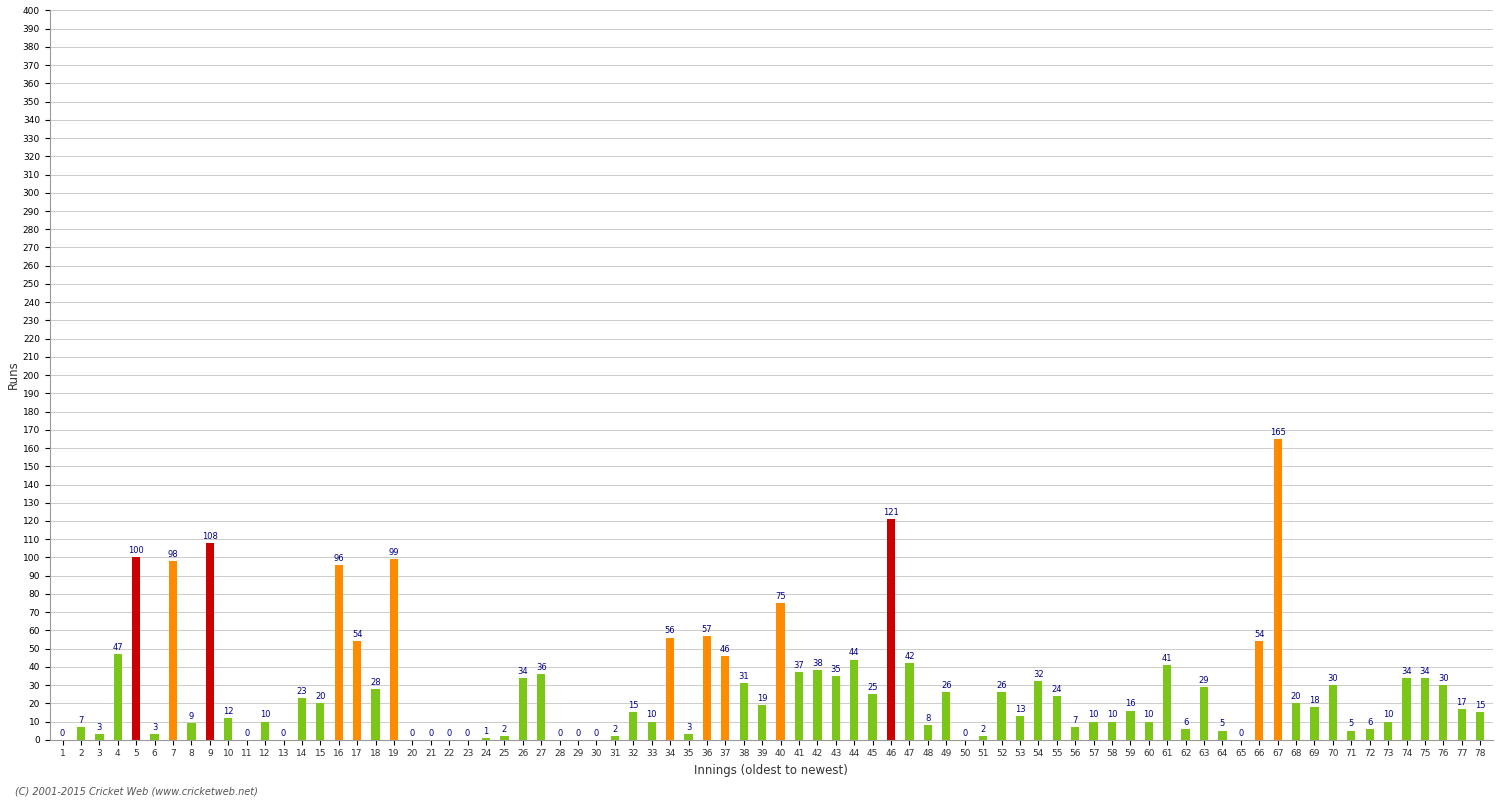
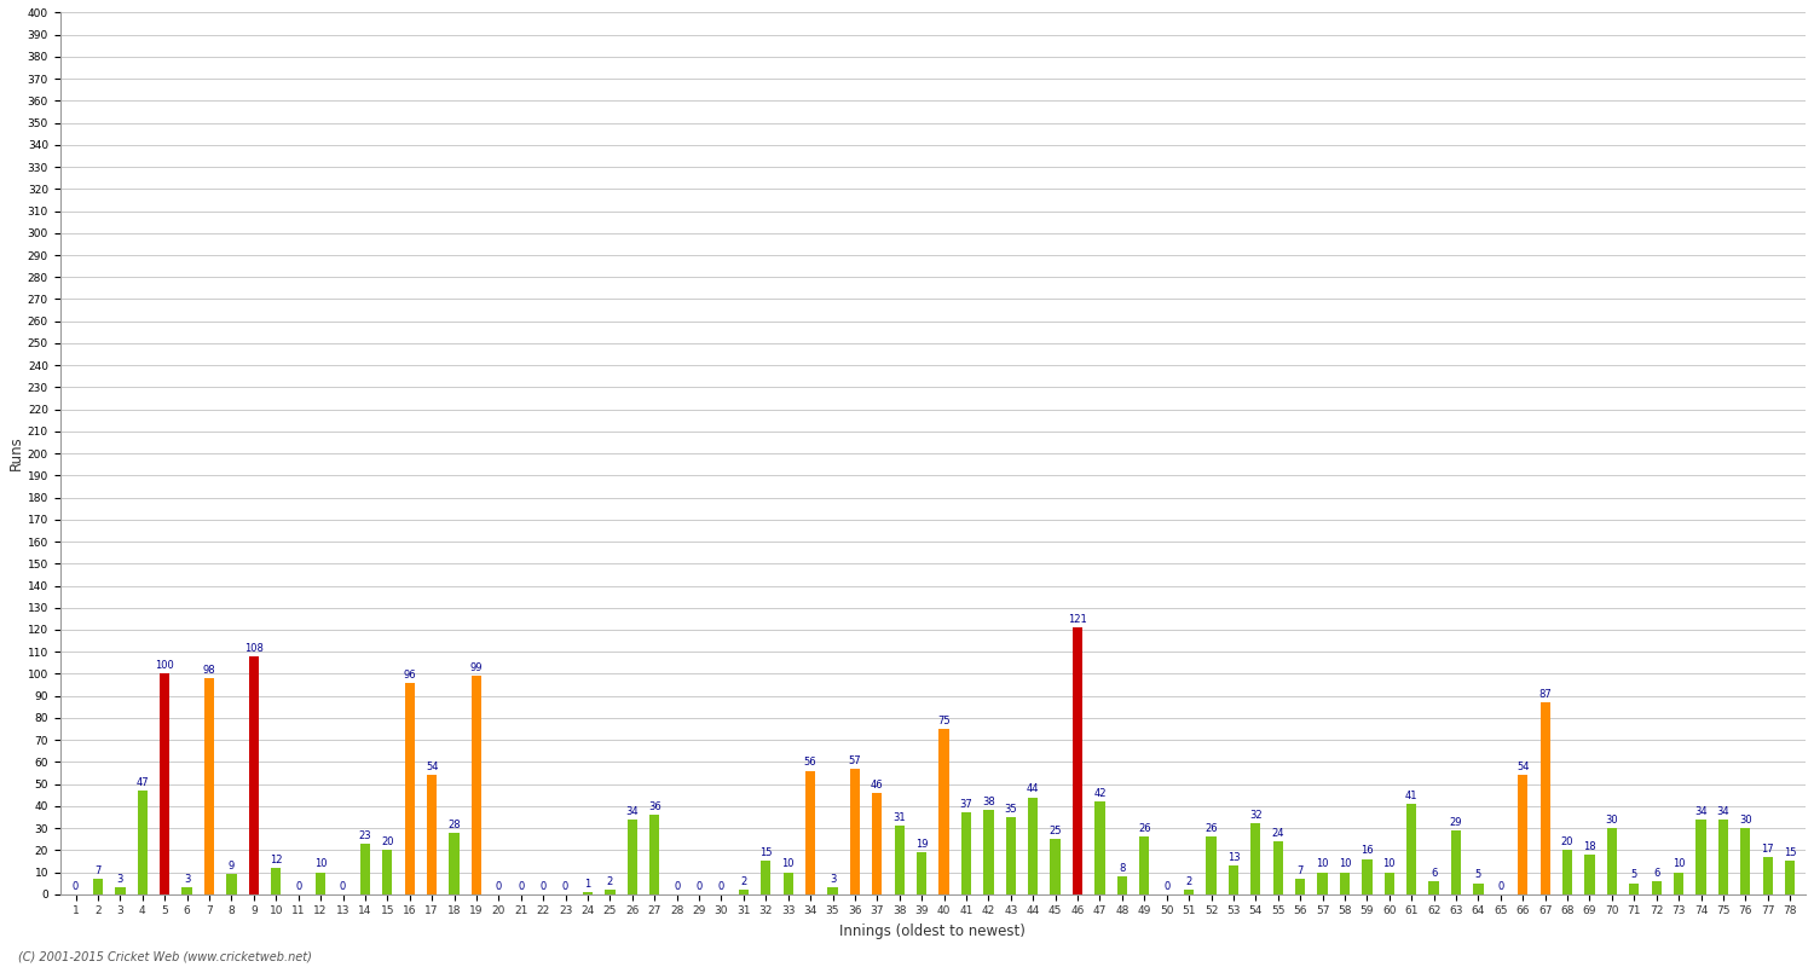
67: 165 -> 87
